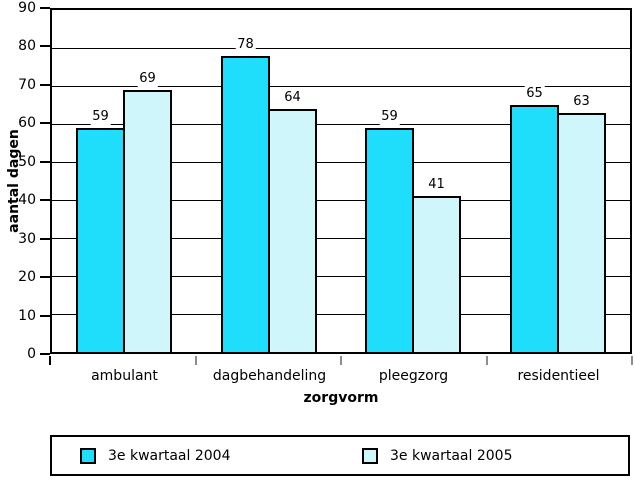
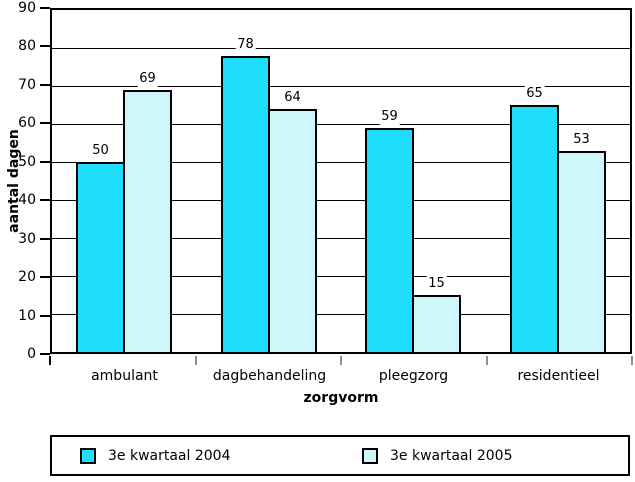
3e kwartaal 2004/ambulant: 59 -> 50
3e kwartaal 2005/pleegzorg: 41 -> 15
3e kwartaal 2005/residentieel: 63 -> 53
